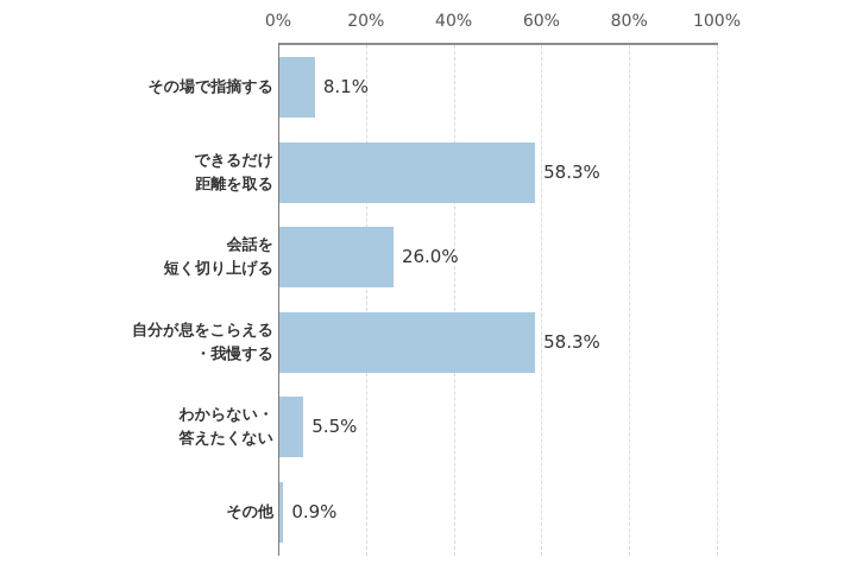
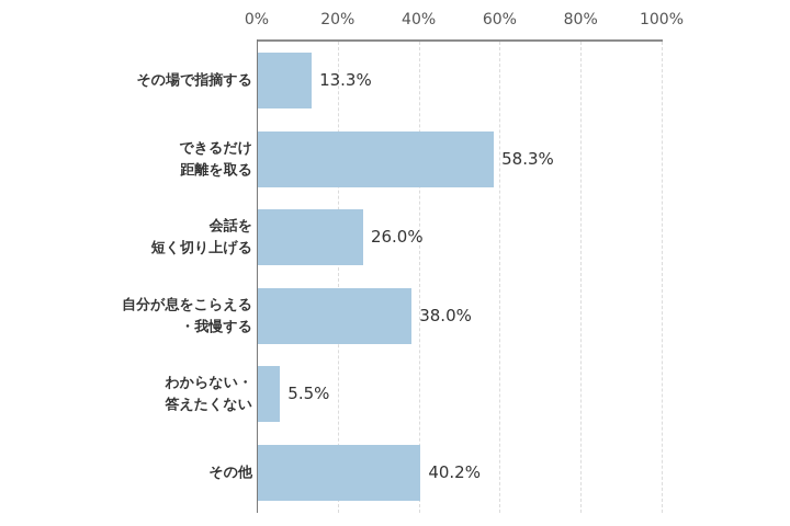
その場で指摘する: 8.1% -> 13.3%
自分が息をこらえる ・我慢する: 58.3% -> 38.0%
その他: 0.9% -> 40.2%
